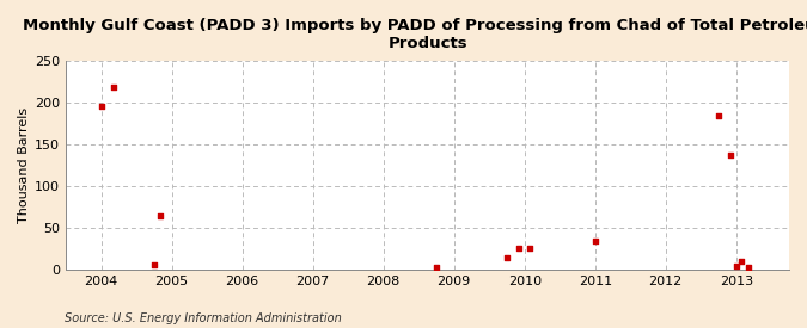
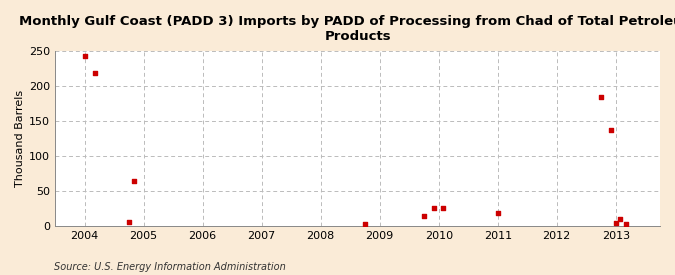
2004: 196 -> 243
2011: 34 -> 18
